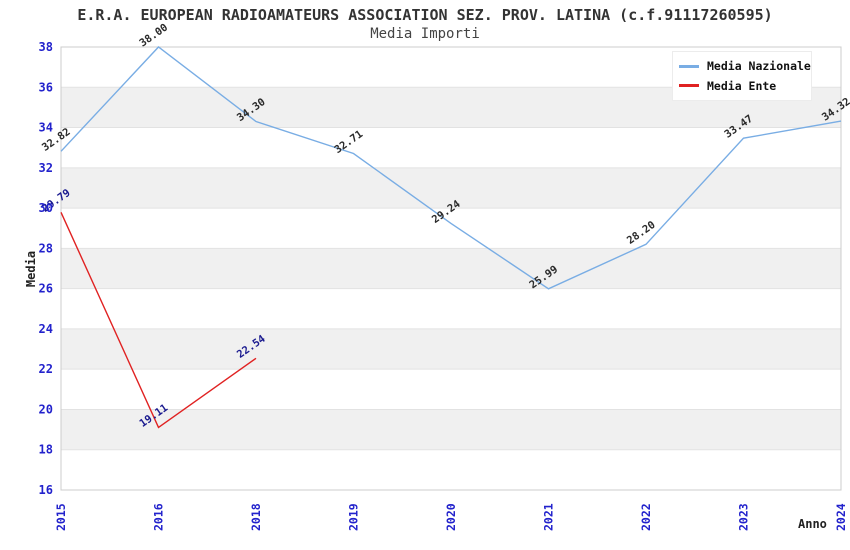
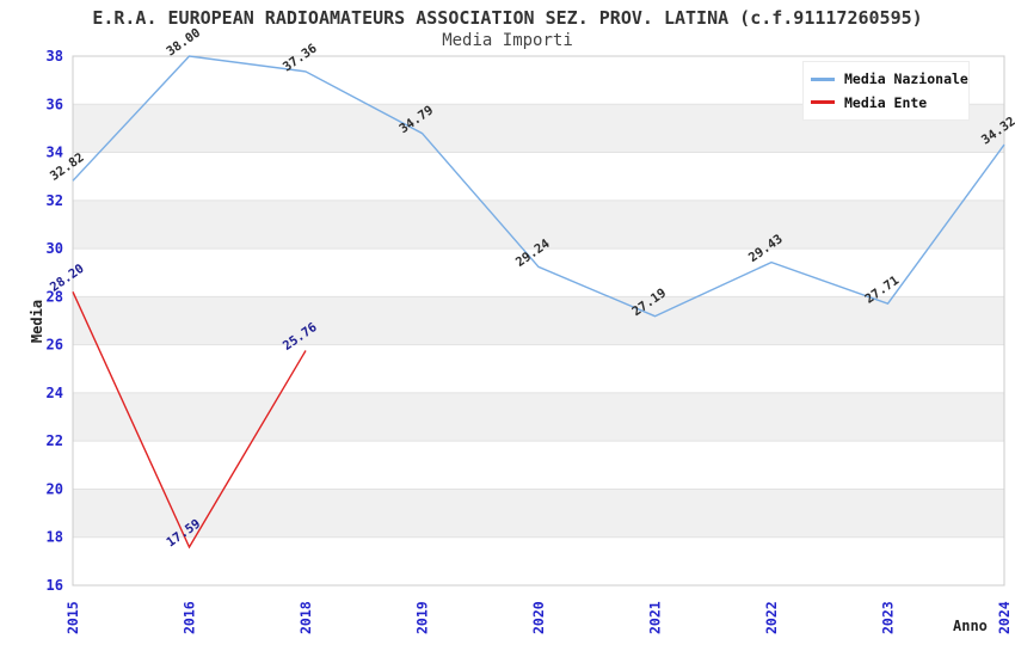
Media Ente/2015: 29.79 -> 28.20
Media Ente/2016: 19.11 -> 17.59
Media Nazionale/2018: 34.30 -> 37.36
Media Ente/2018: 22.54 -> 25.76
Media Nazionale/2019: 32.71 -> 34.79
Media Nazionale/2021: 25.99 -> 27.19
Media Nazionale/2022: 28.20 -> 29.43
Media Nazionale/2023: 33.47 -> 27.71
